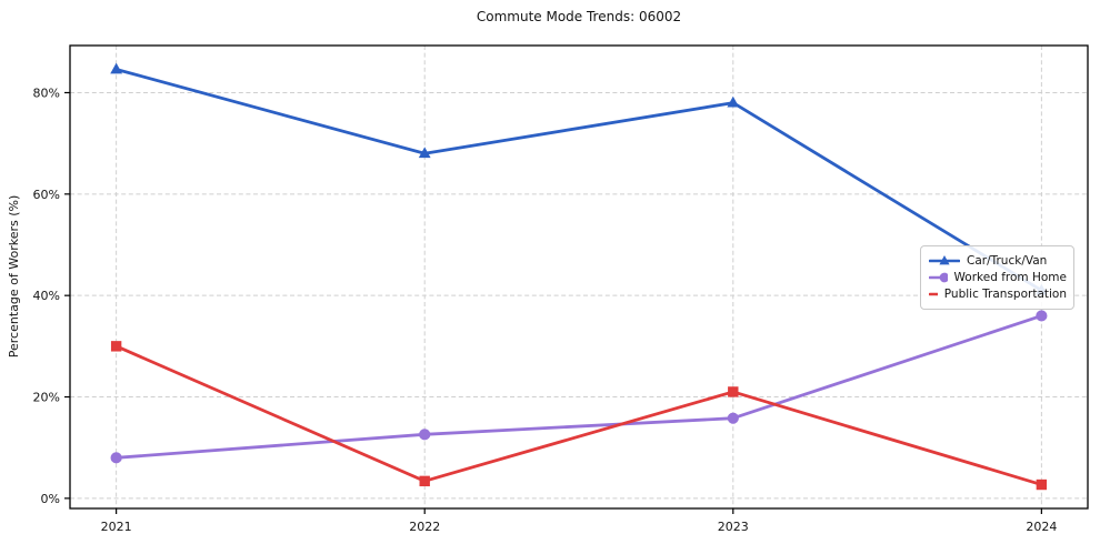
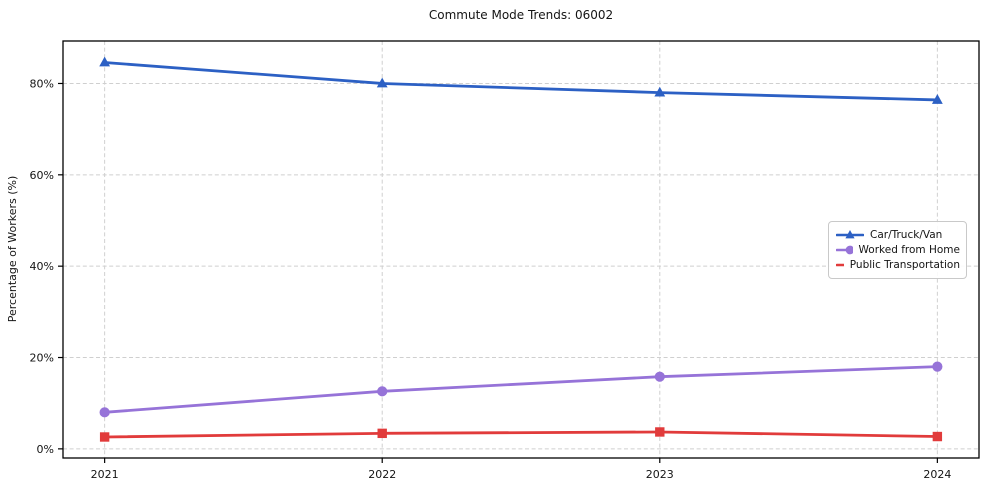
Public Transportation/2021: 30% -> 3%
Car/Truck/Van/2022: 68% -> 80%
Public Transportation/2023: 21% -> 4%
Car/Truck/Van/2024: 41% -> 76%
Worked from Home/2024: 36% -> 18%
